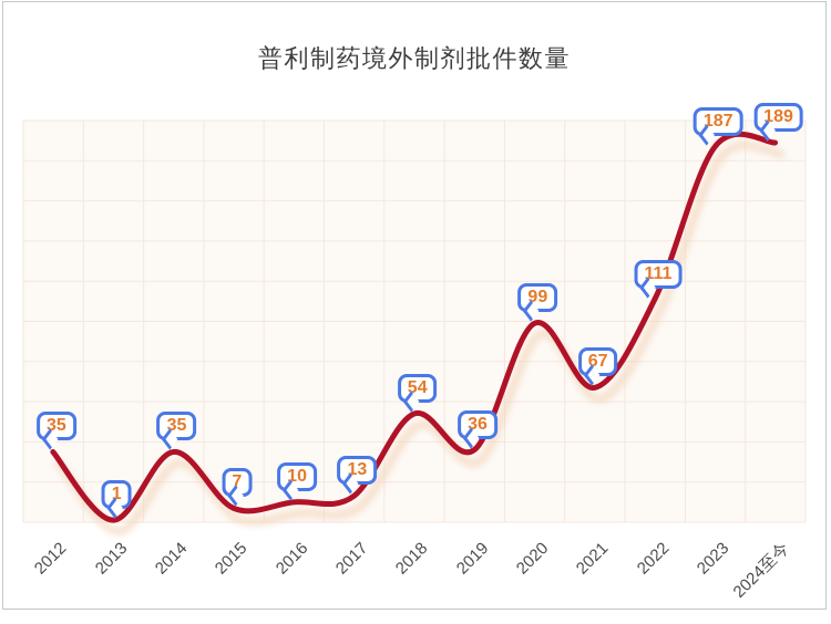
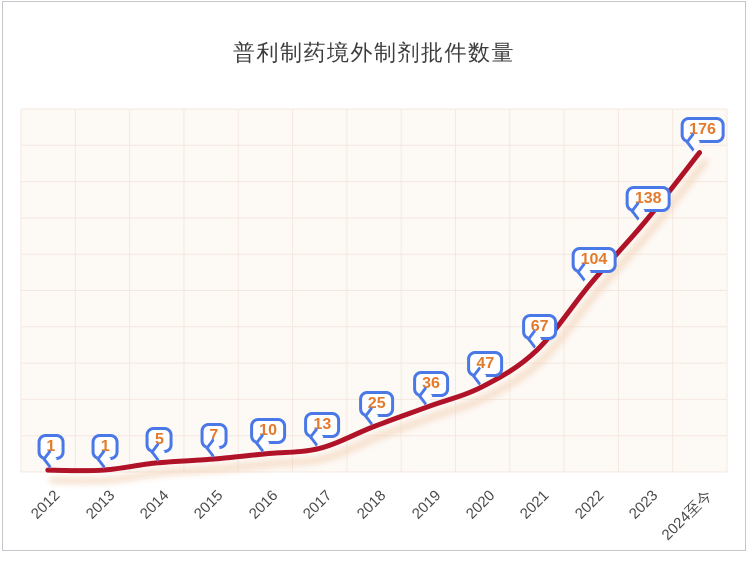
2012: 35 -> 1
2014: 35 -> 5
2018: 54 -> 25
2020: 99 -> 47
2022: 111 -> 104
2023: 187 -> 138
2024至今: 189 -> 176
